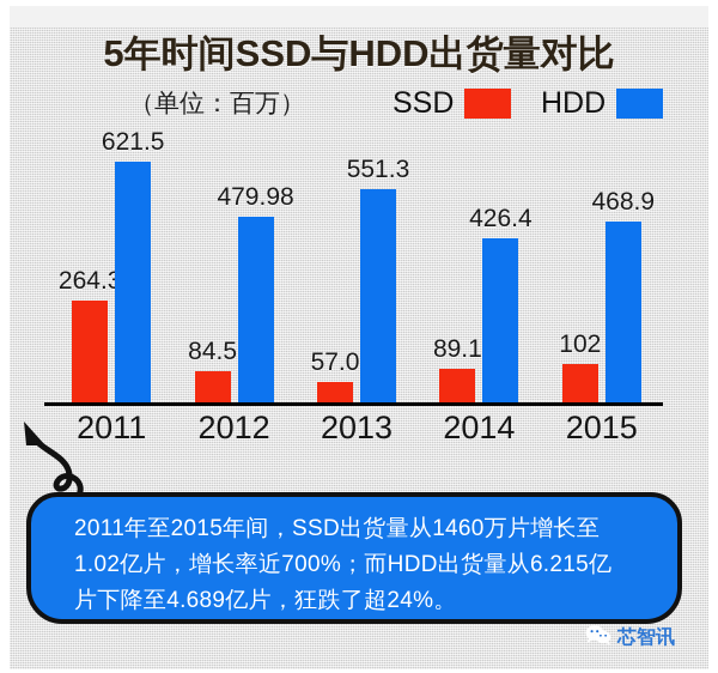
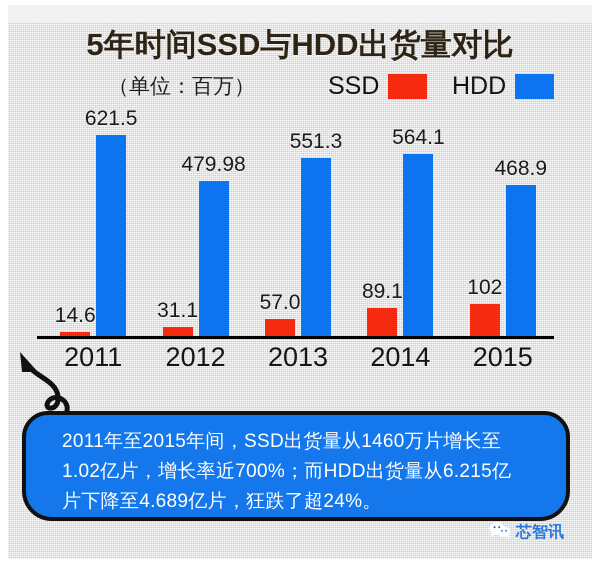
SSD/2011: 264.3 -> 14.6
SSD/2012: 84.5 -> 31.1
HDD/2014: 426.4 -> 564.1
